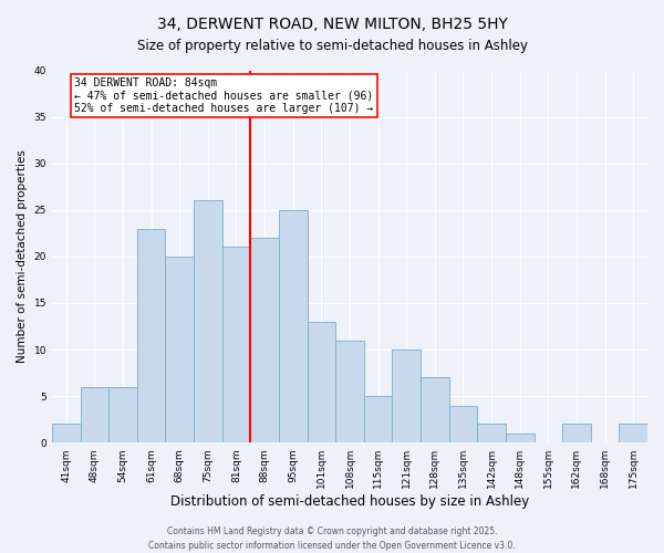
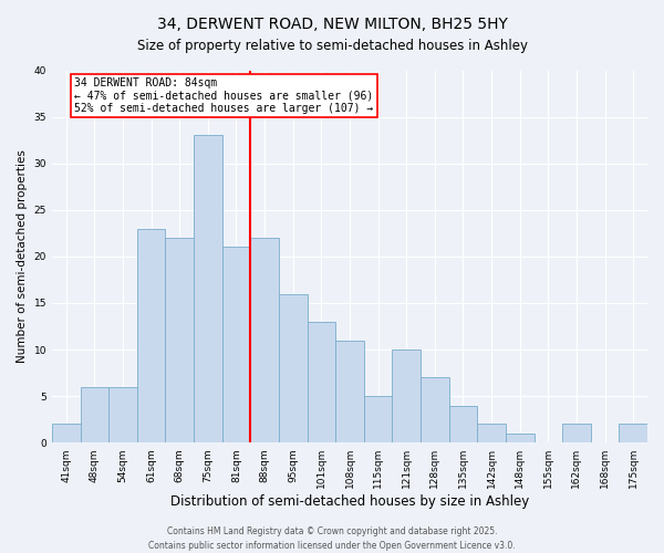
68sqm: 20 -> 22
75sqm: 26 -> 33
95sqm: 25 -> 16
